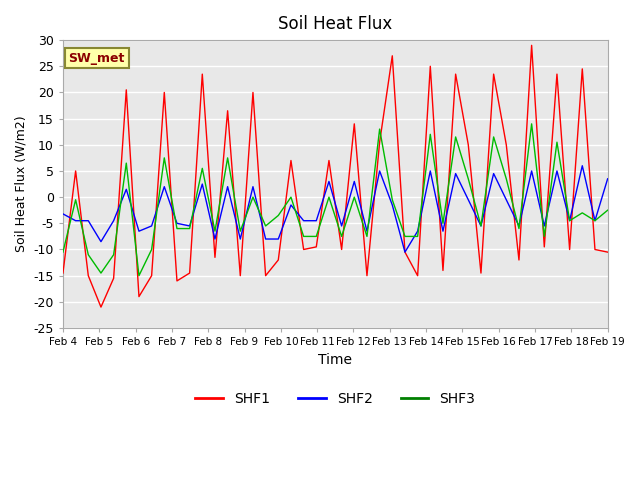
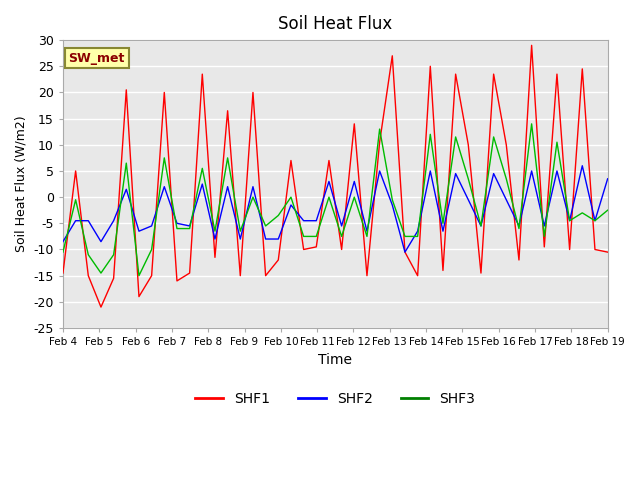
SHF2/Feb 4: -3.2 -> -8.5
